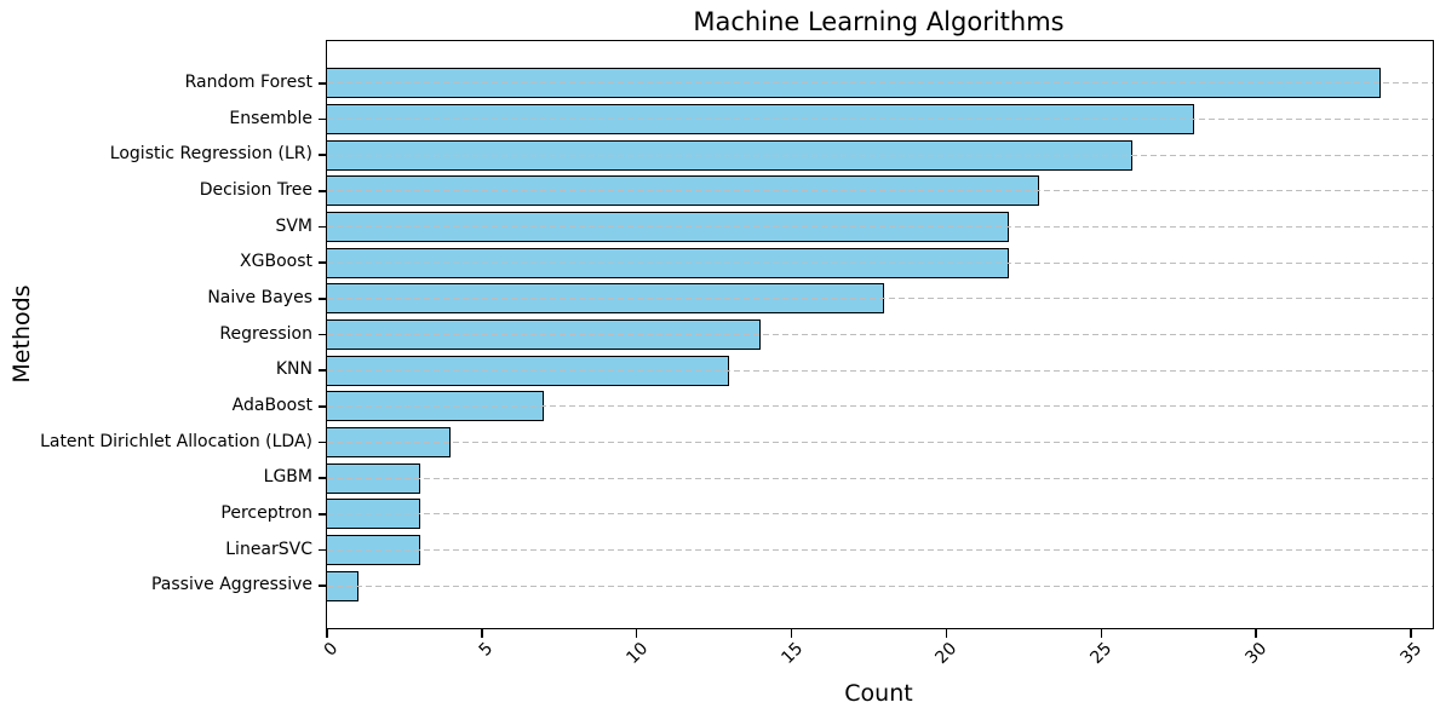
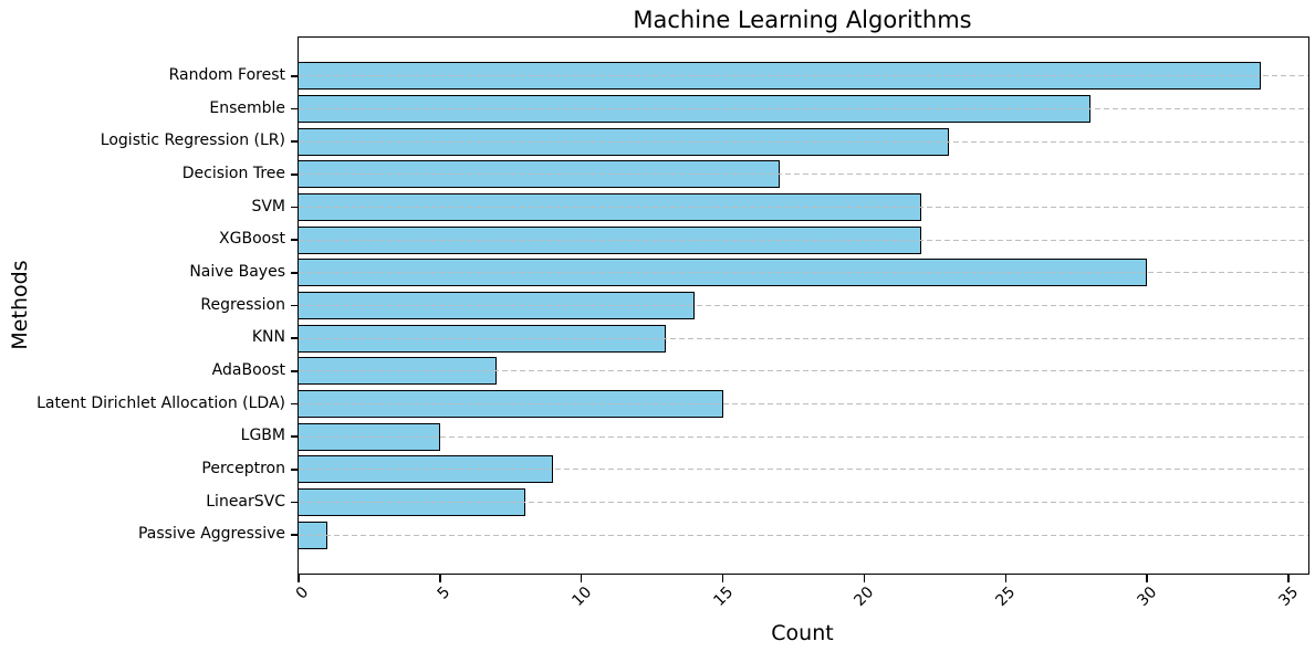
Logistic Regression (LR): 26 -> 23
Decision Tree: 23 -> 17
Naive Bayes: 18 -> 30
Latent Dirichlet Allocation (LDA): 4 -> 15
LGBM: 3 -> 5
Perceptron: 3 -> 9
LinearSVC: 3 -> 8
